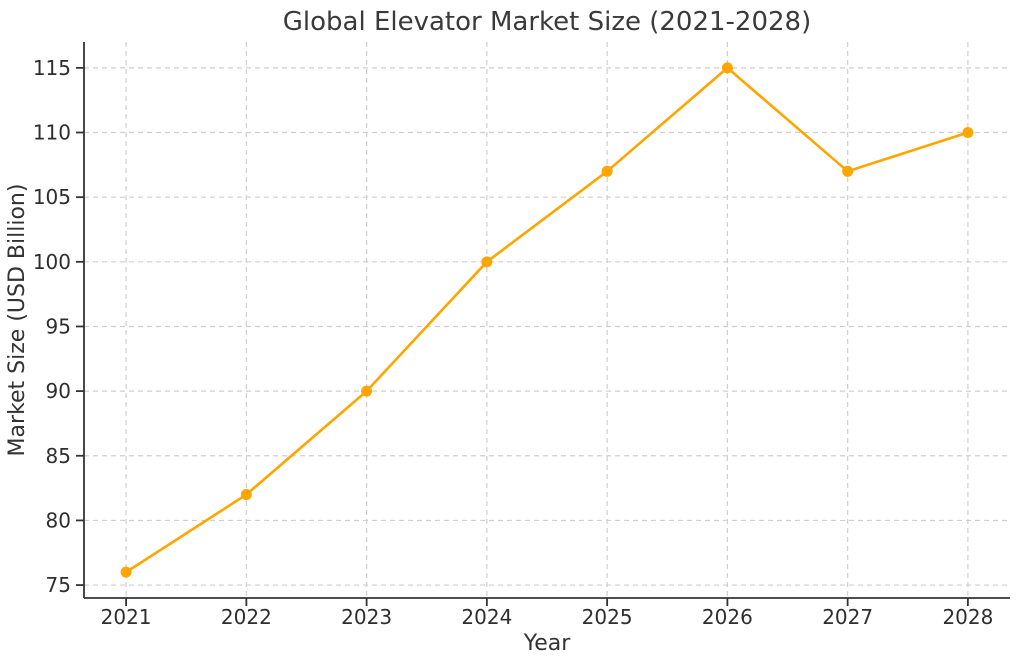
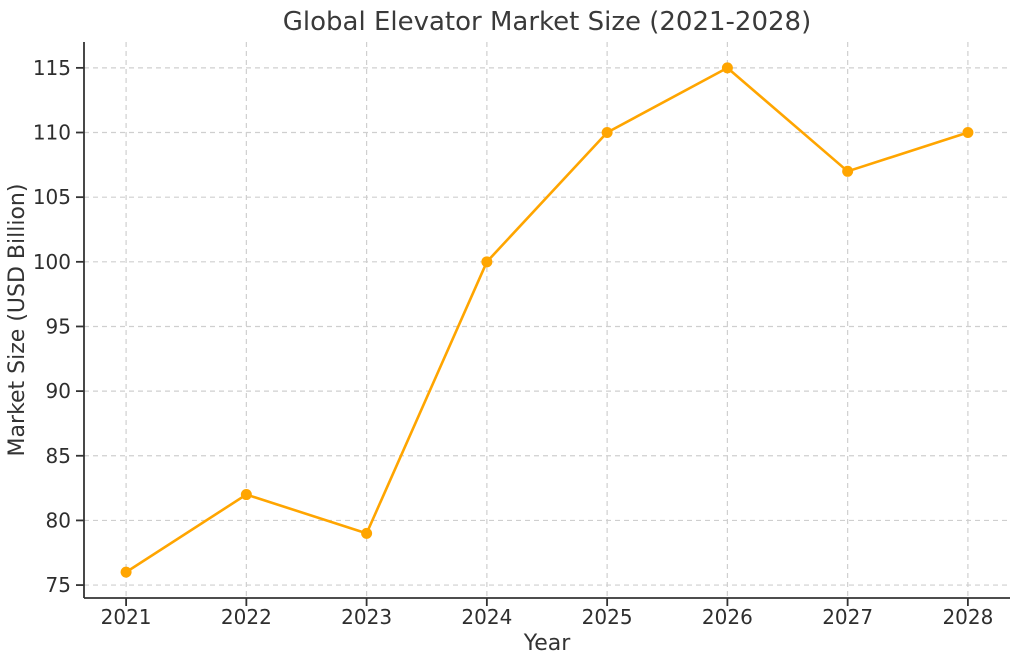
2023: 90 -> 79
2025: 107 -> 110
